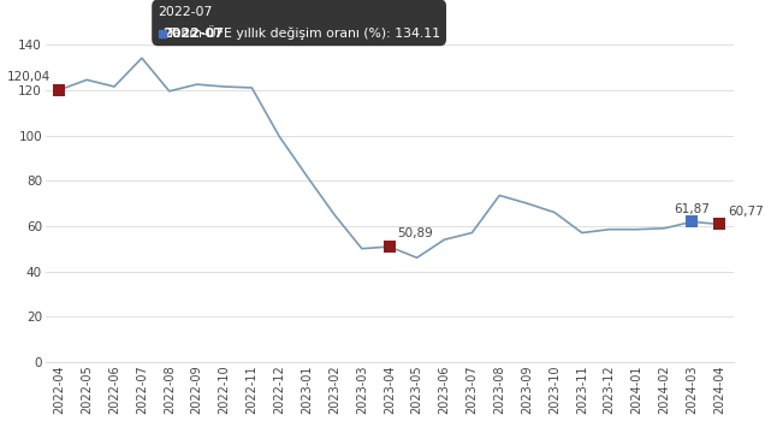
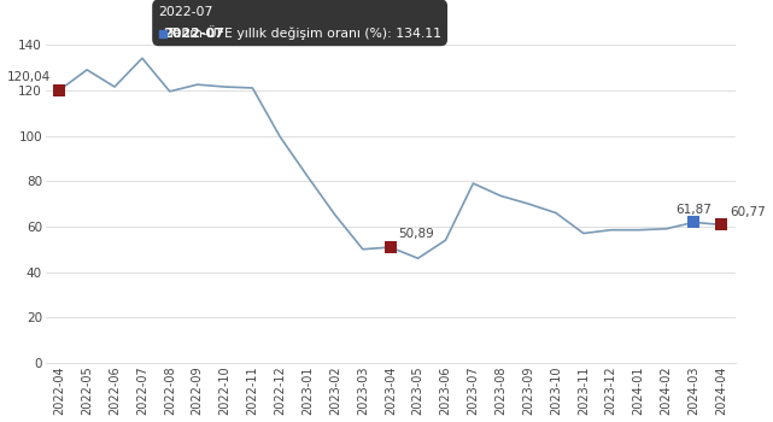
2022-05: 124 -> 129
2023-07: 57 -> 79
